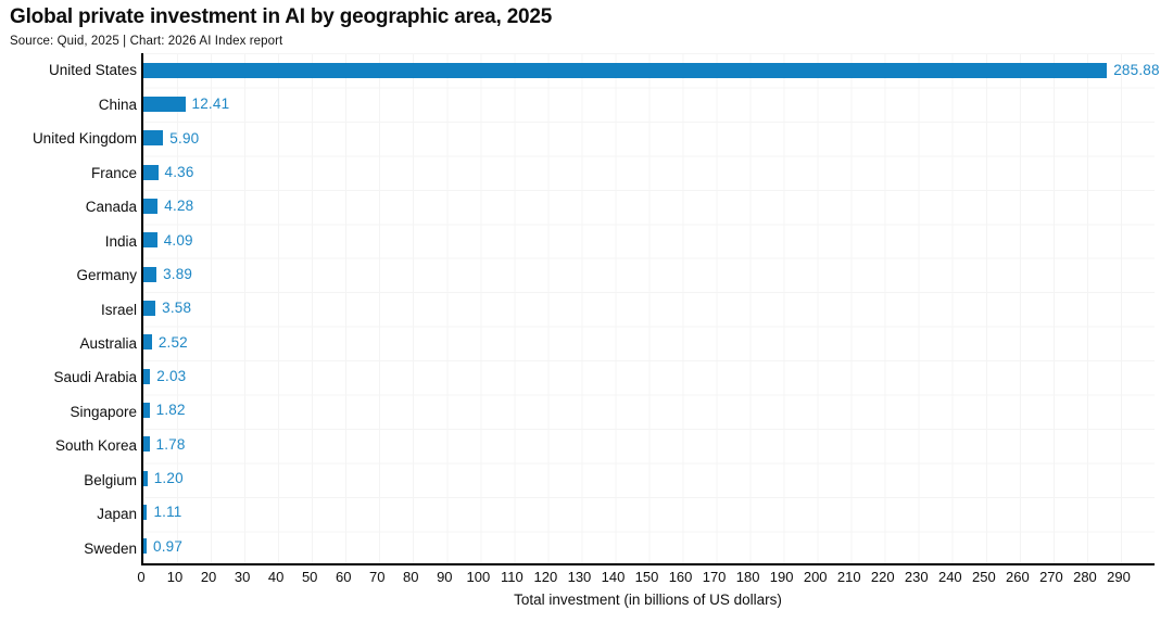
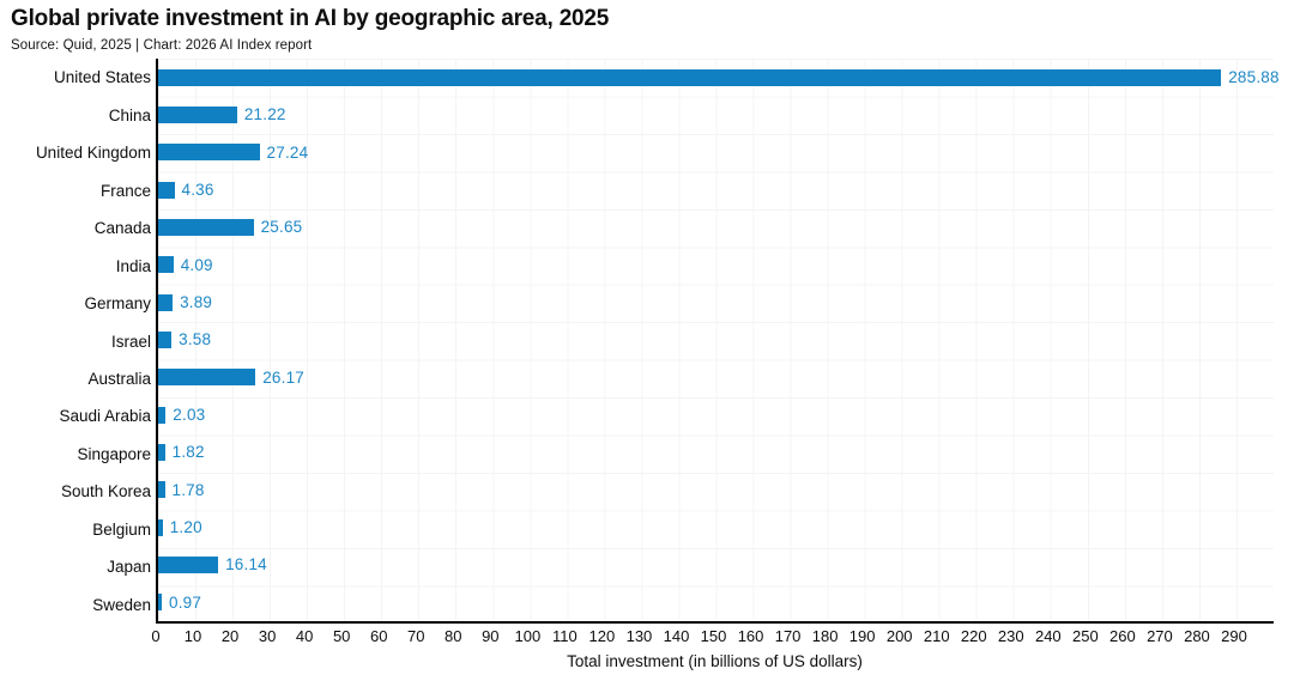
China: 12.41 -> 21.22
United Kingdom: 5.90 -> 27.24
Canada: 4.28 -> 25.65
Australia: 2.52 -> 26.17
Japan: 1.11 -> 16.14
